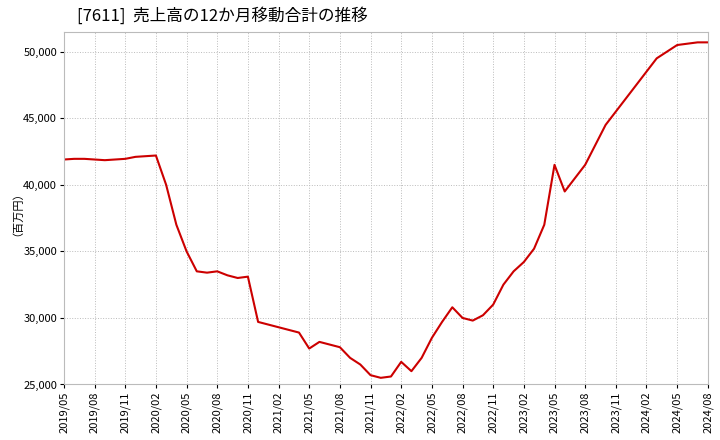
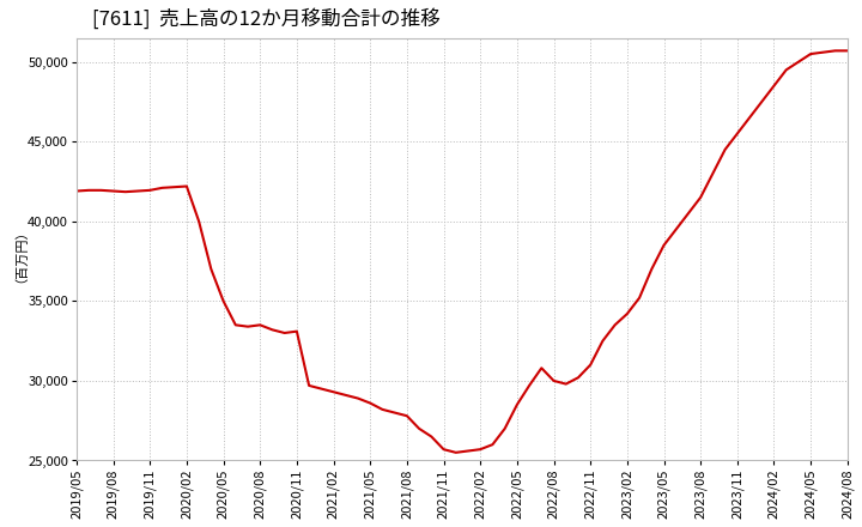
2021/05: 27,700 -> 28,600
2022/02: 26,700 -> 25,700
2023/05: 41,500 -> 38,500
